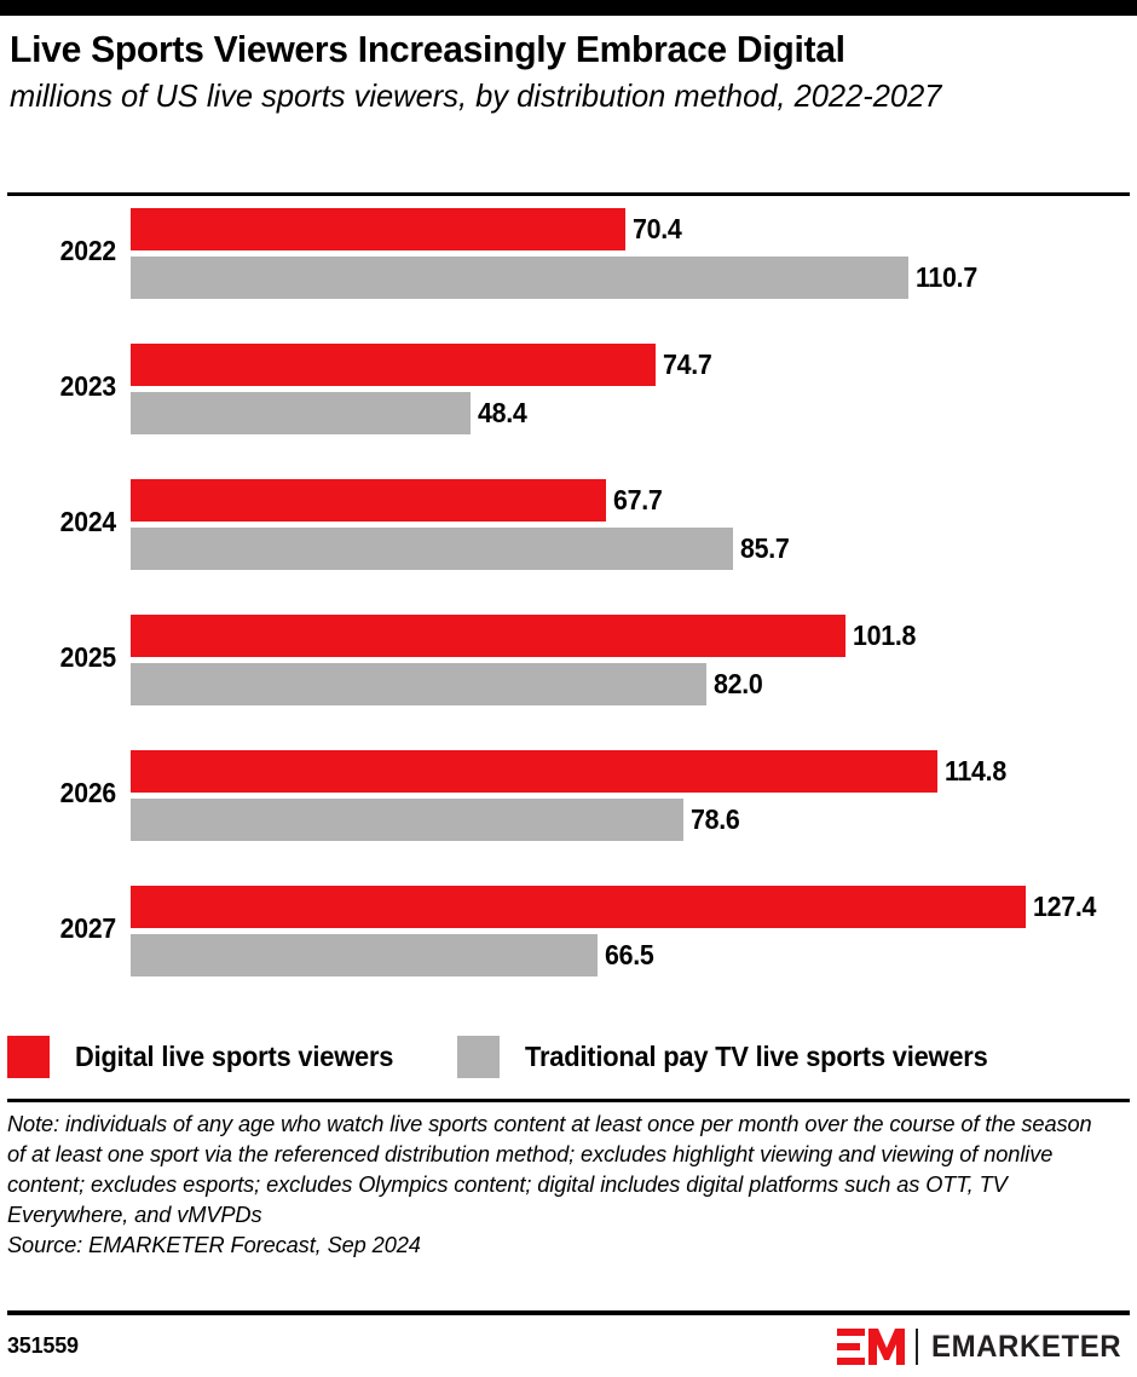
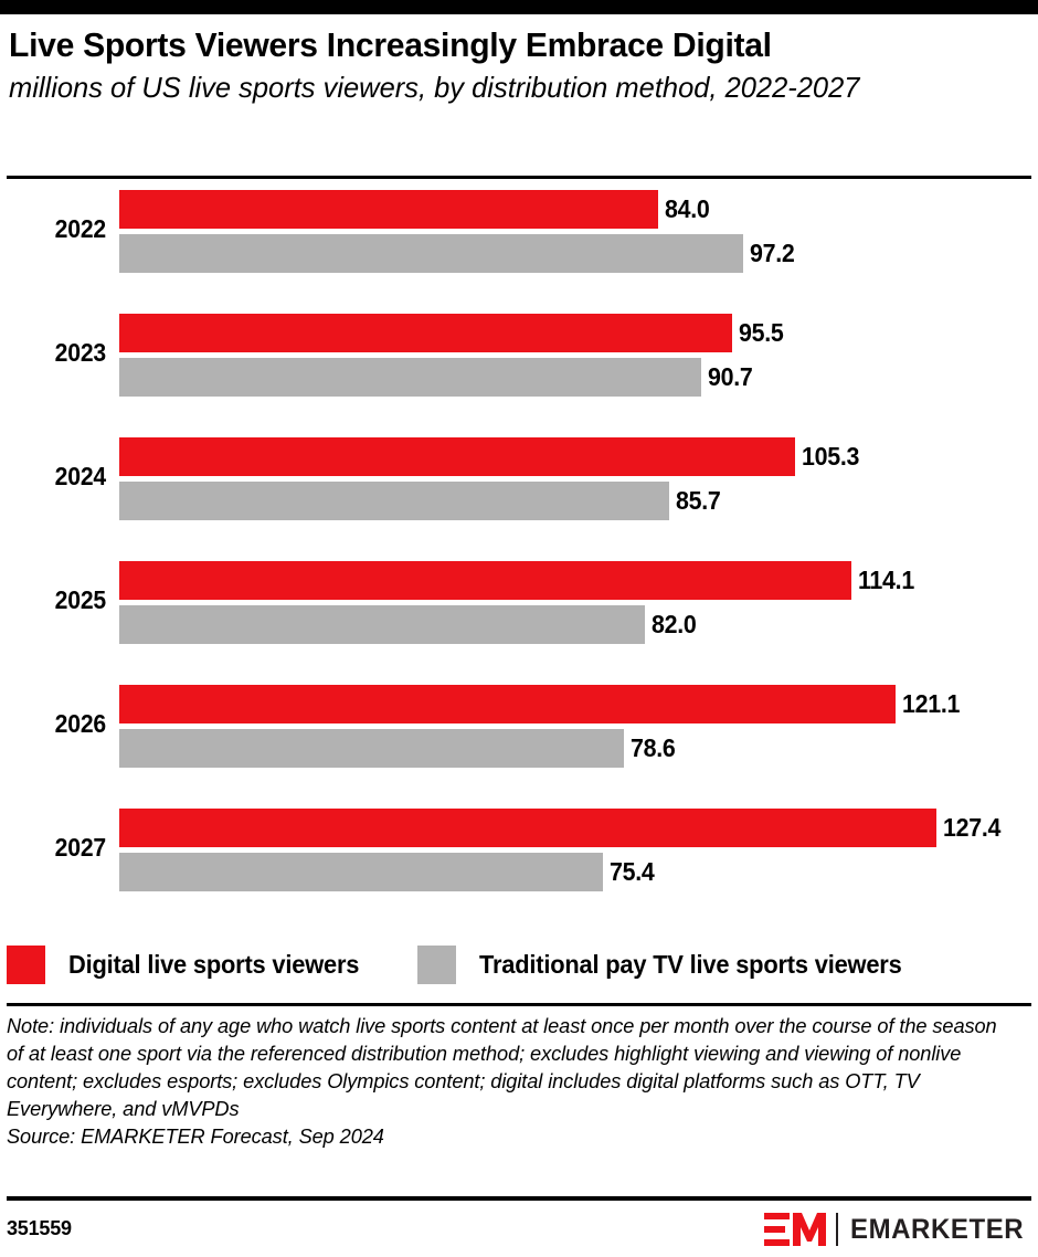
Digital live sports viewers/2022: 70.4 -> 84.0
Traditional pay TV live sports viewers/2022: 110.7 -> 97.2
Digital live sports viewers/2023: 74.7 -> 95.5
Traditional pay TV live sports viewers/2023: 48.4 -> 90.7
Digital live sports viewers/2024: 67.7 -> 105.3
Digital live sports viewers/2025: 101.8 -> 114.1
Digital live sports viewers/2026: 114.8 -> 121.1
Traditional pay TV live sports viewers/2027: 66.5 -> 75.4
